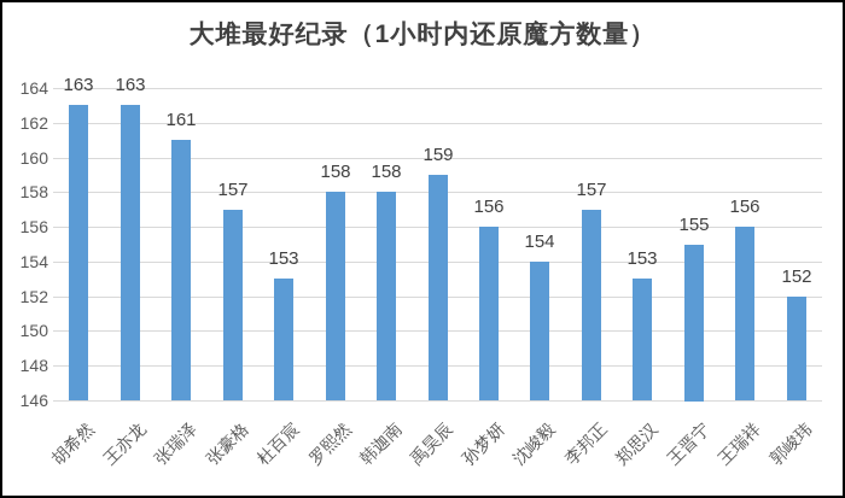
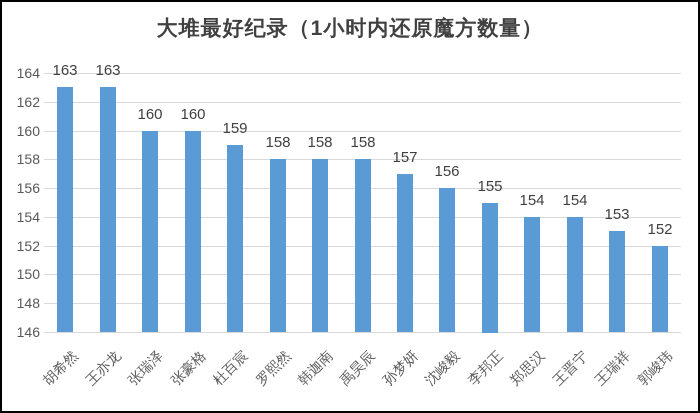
张瑞泽: 161 -> 160
张豪格: 157 -> 160
杜百宸: 153 -> 159
禹昊辰: 159 -> 158
孙梦妍: 156 -> 157
沈峻毅: 154 -> 156
李邦正: 157 -> 155
郑思汉: 153 -> 154
王晋宁: 155 -> 154
王瑞祥: 156 -> 153
